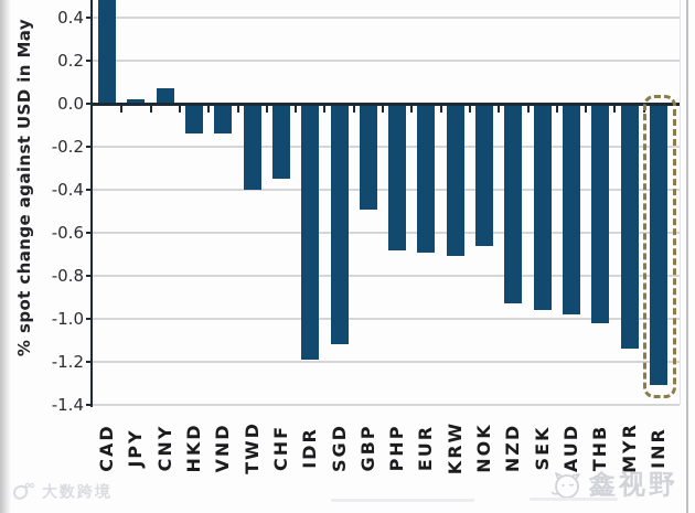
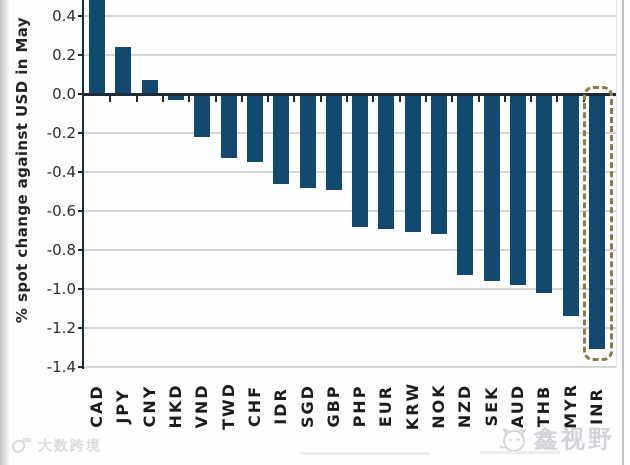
JPY: 0.02 -> 0.24
HKD: -0.14 -> -0.03
VND: -0.14 -> -0.22
TWD: -0.40 -> -0.33
IDR: -1.19 -> -0.46
SGD: -1.12 -> -0.48
NOK: -0.66 -> -0.72
